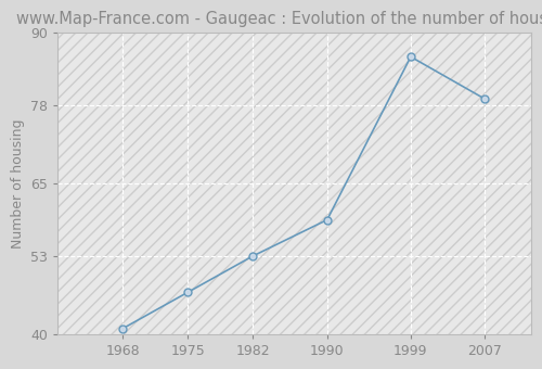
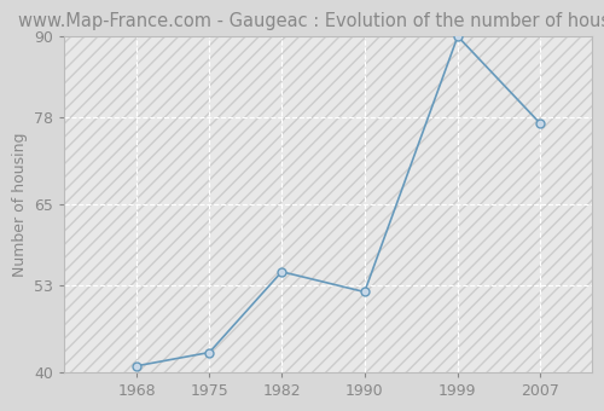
1975: 47 -> 43
1982: 53 -> 55
1990: 59 -> 52
1999: 86 -> 90
2007: 79 -> 77
